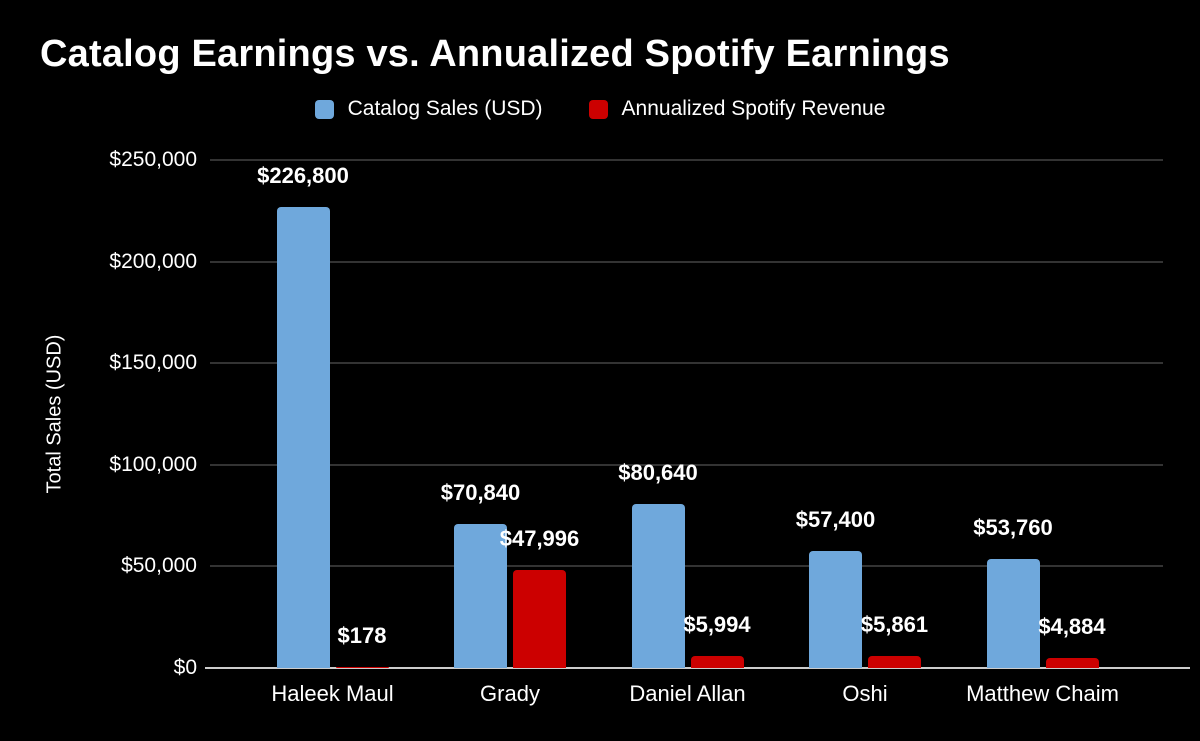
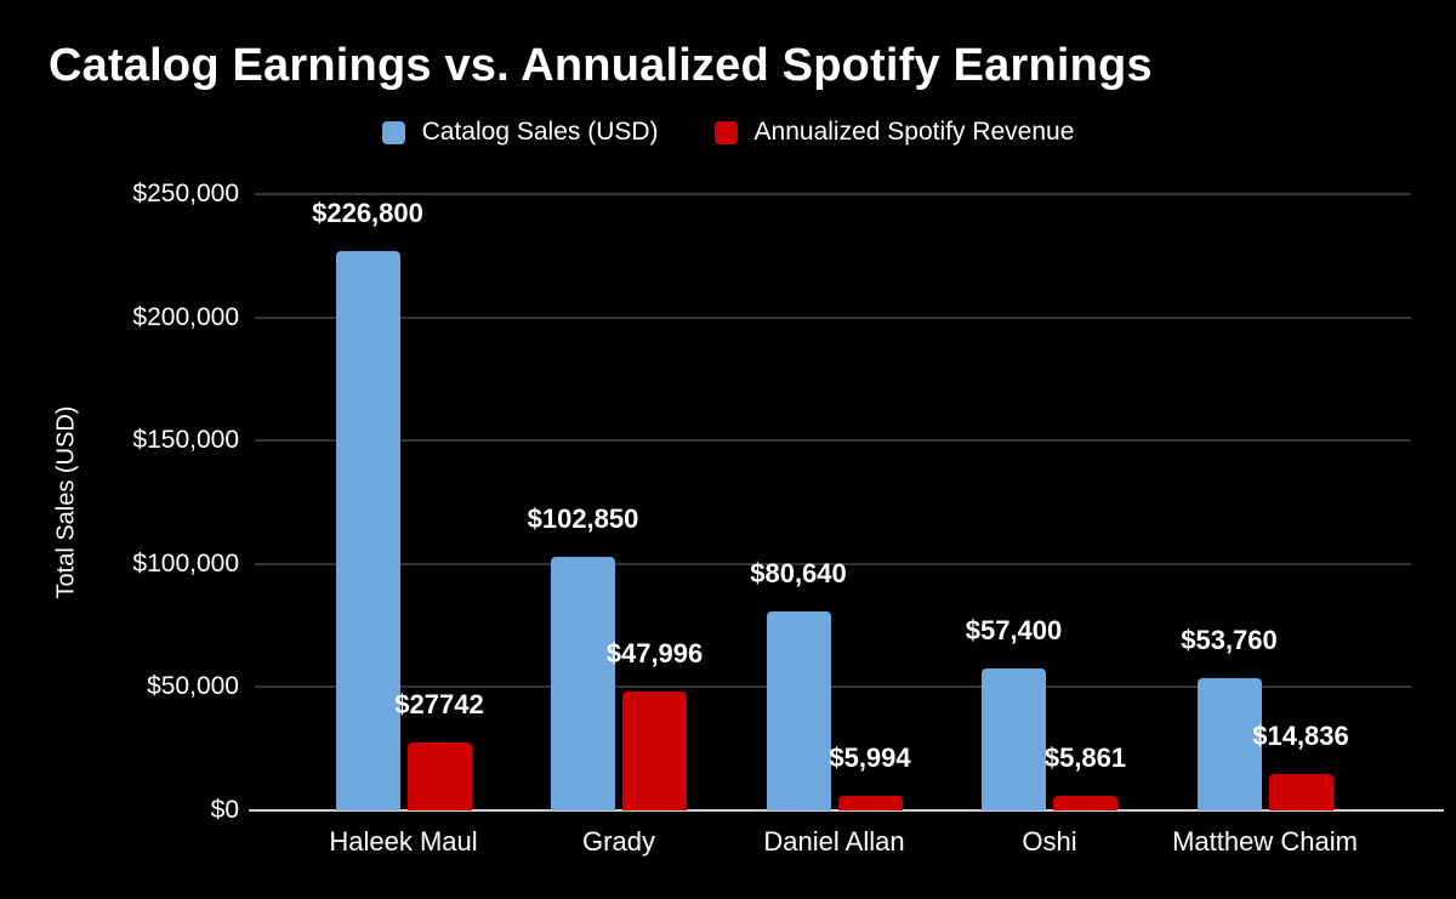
Annualized Spotify Revenue/Haleek Maul: $178 -> $27742
Catalog Sales (USD)/Grady: $70,840 -> $102,850
Annualized Spotify Revenue/Matthew Chaim: $4,884 -> $14,836
